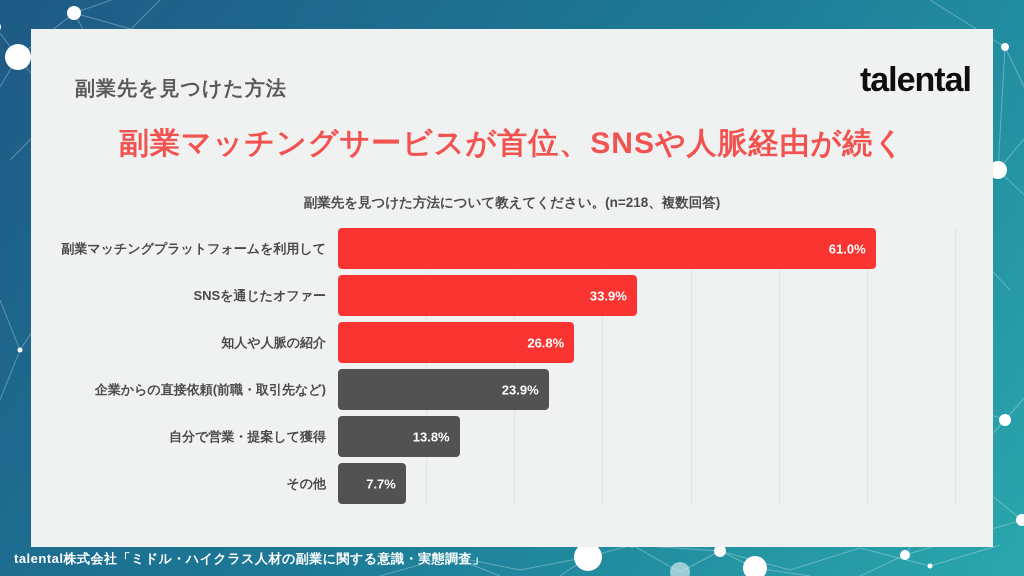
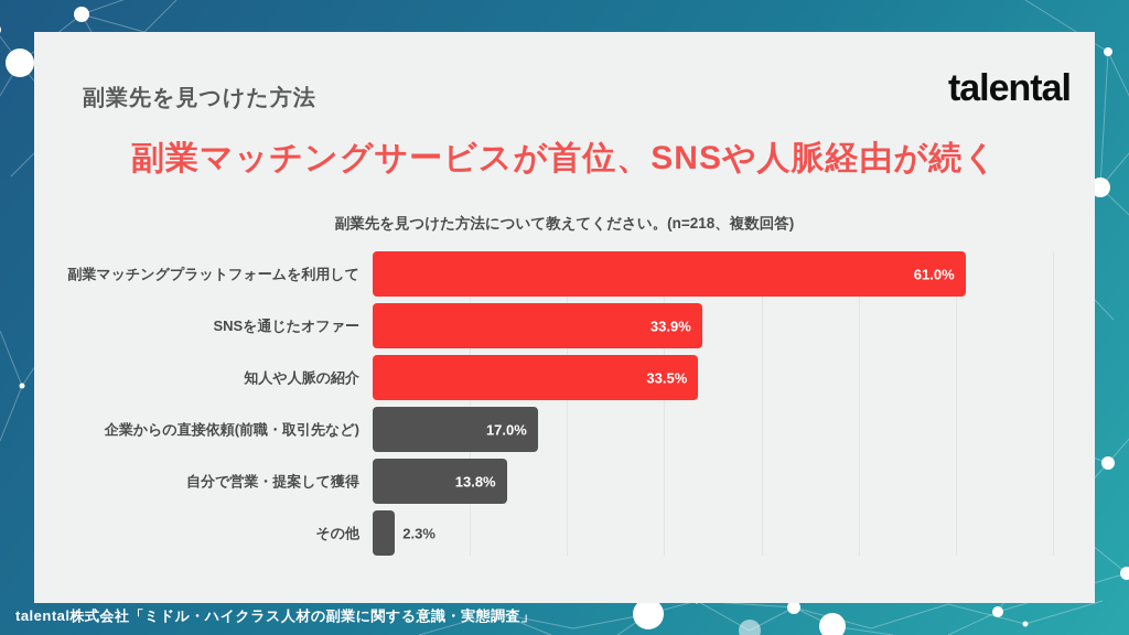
知人や人脈の紹介: 26.8% -> 33.5%
企業からの直接依頼(前職・取引先など): 23.9% -> 17.0%
その他: 7.7% -> 2.3%
